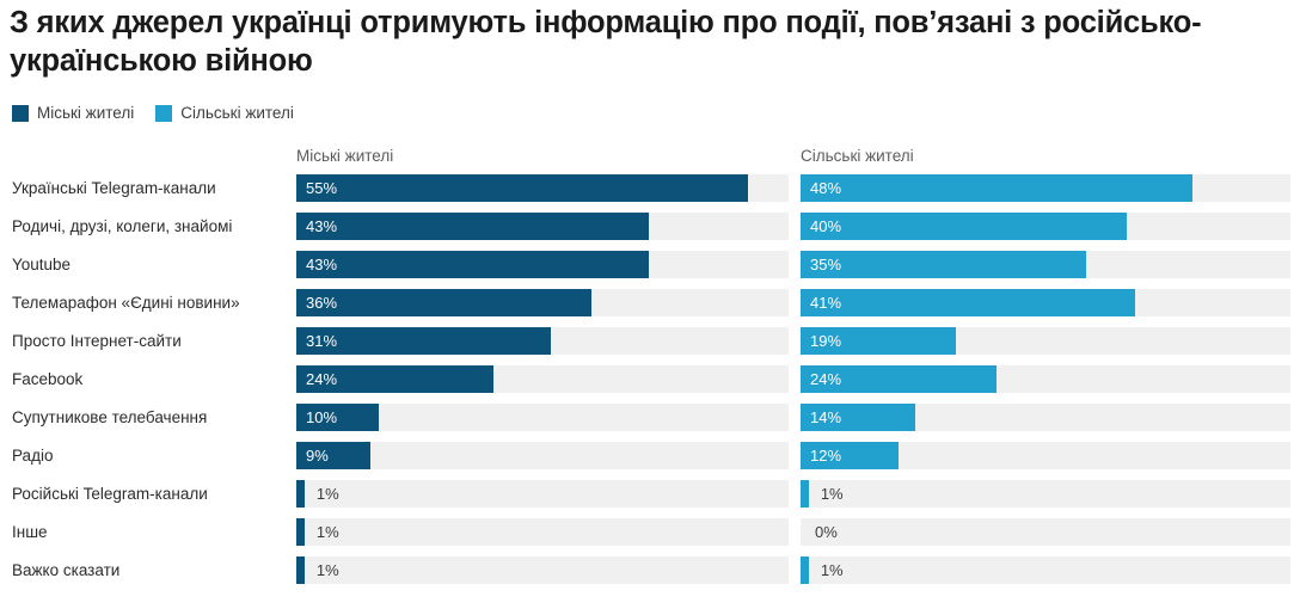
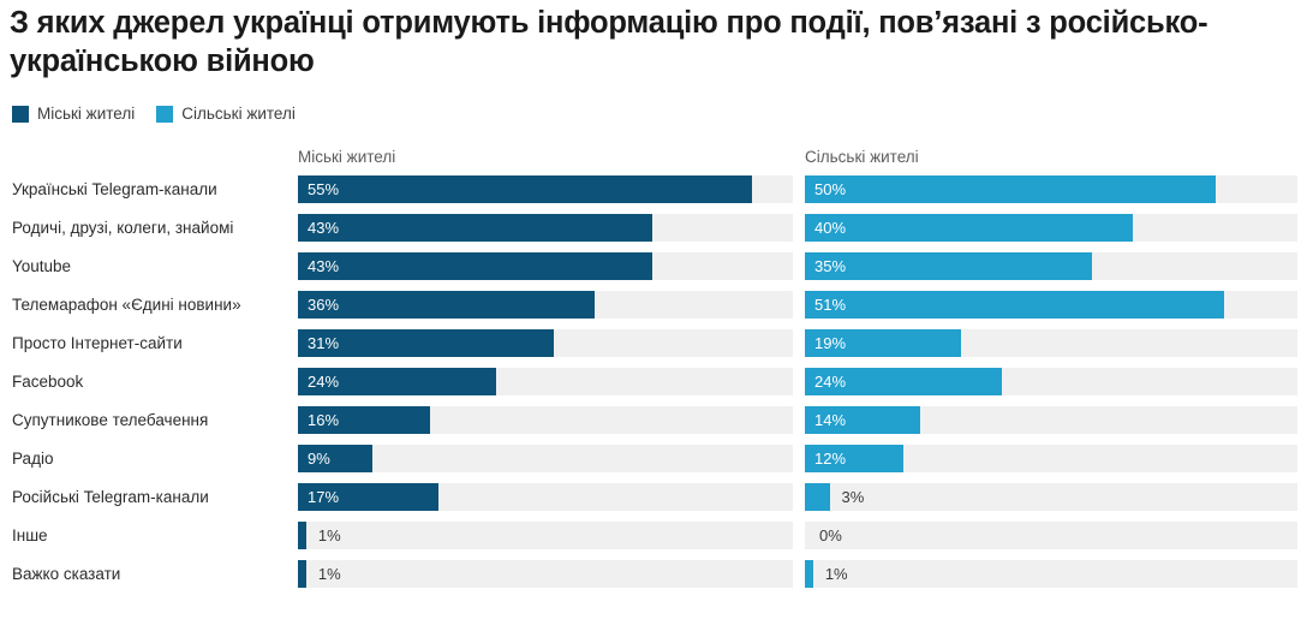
Сільські жителі/Українські Telegram-канали: 48% -> 50%
Сільські жителі/Телемарафон «Єдині новини»: 41% -> 51%
Міські жителі/Супутникове телебачення: 10% -> 16%
Міські жителі/Російські Telegram-канали: 1% -> 17%
Сільські жителі/Російські Telegram-канали: 1% -> 3%
